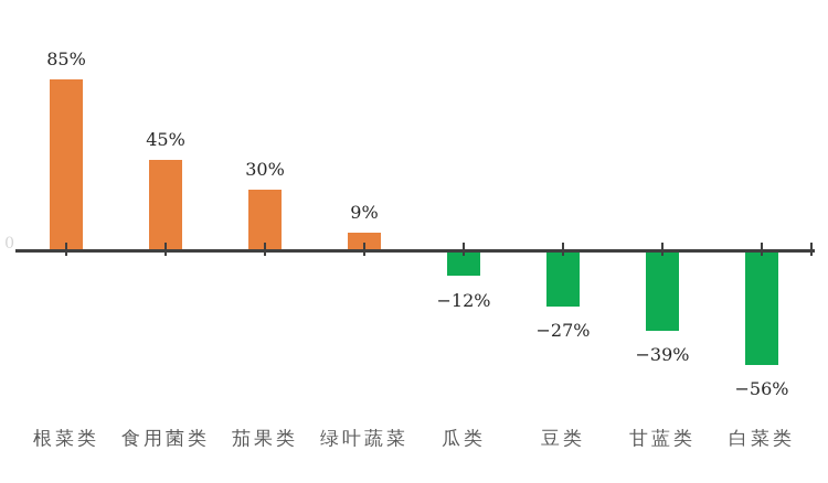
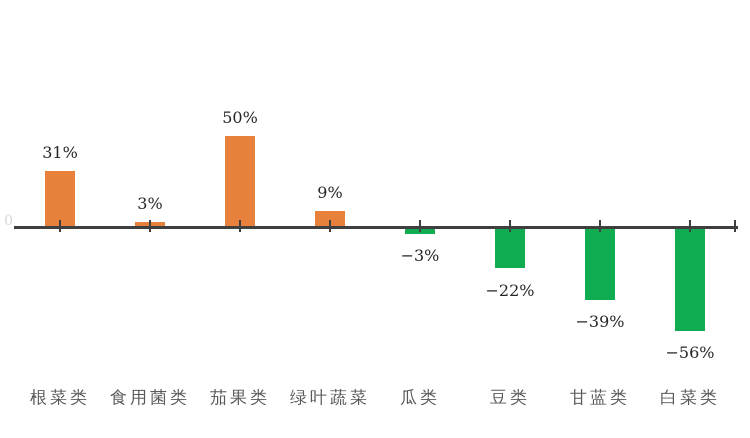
根菜类: 85% -> 31%
食用菌类: 45% -> 3%
茄果类: 30% -> 50%
瓜类: −12% -> −3%
豆类: −27% -> −22%
